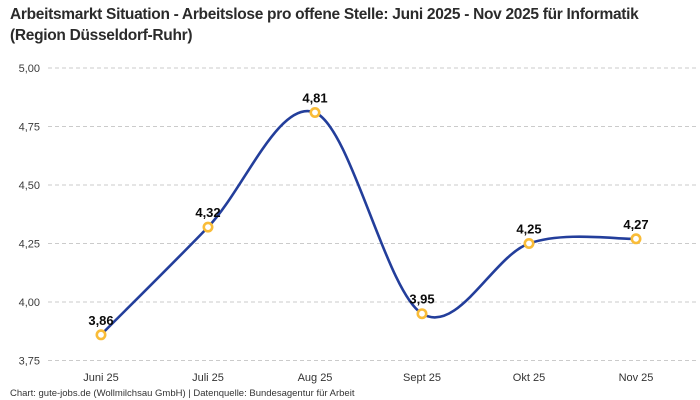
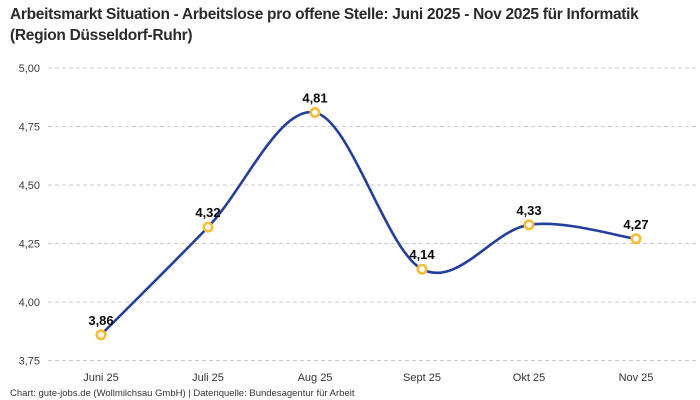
Sept 25: 3,95 -> 4,14
Okt 25: 4,25 -> 4,33
